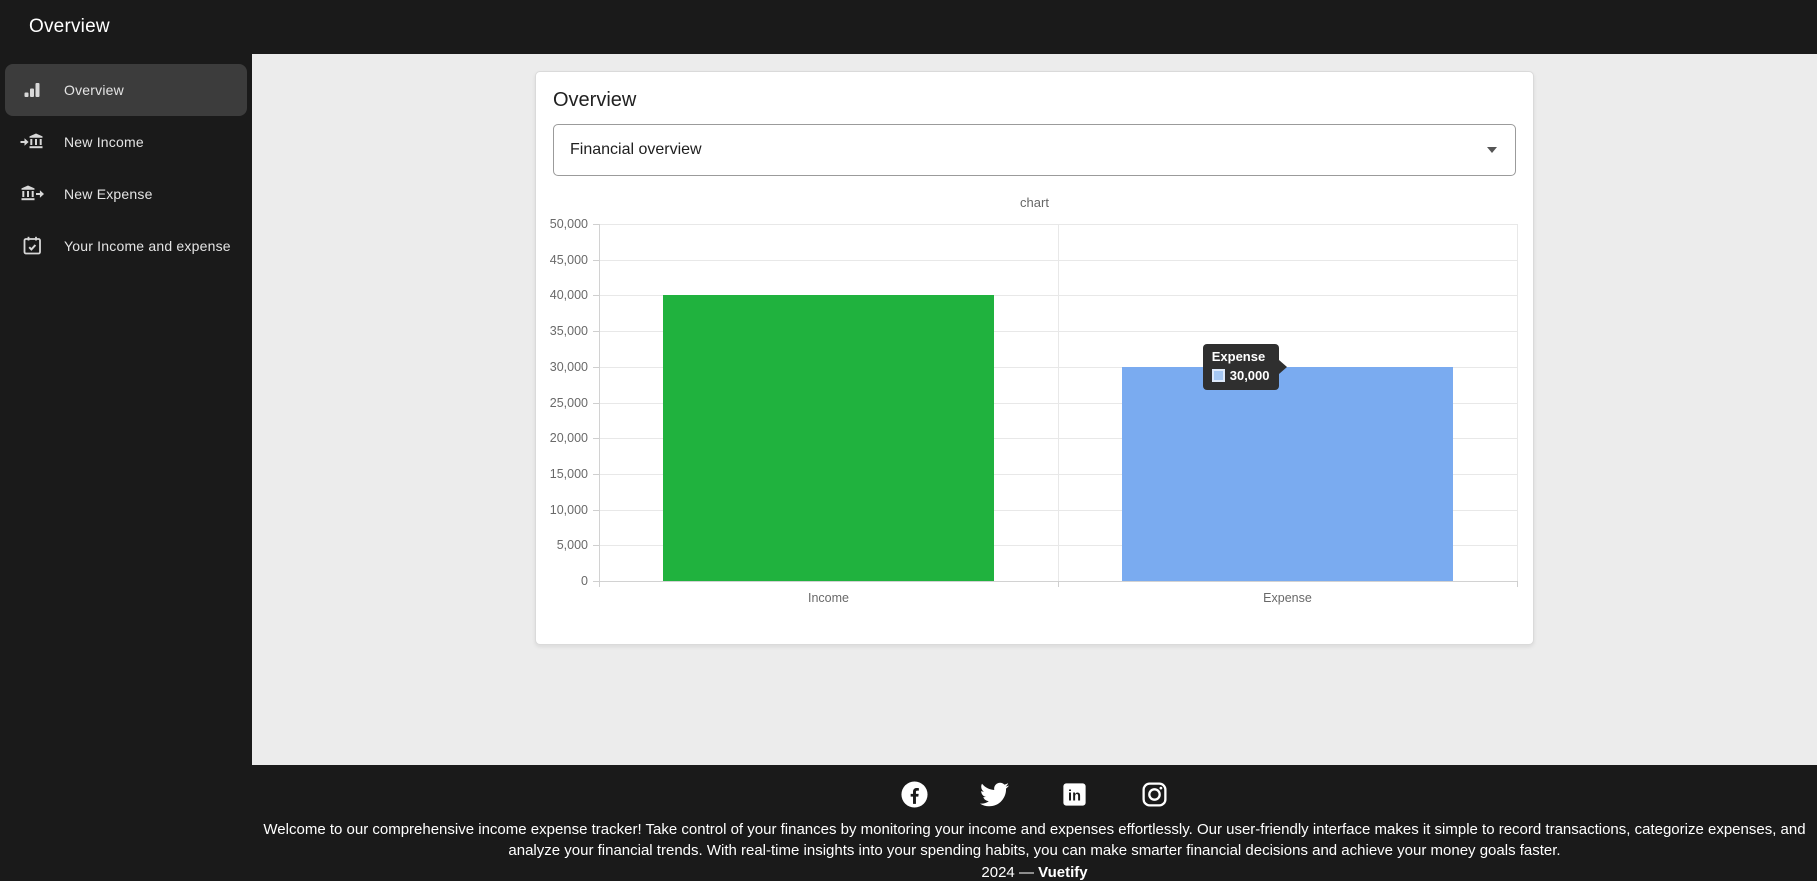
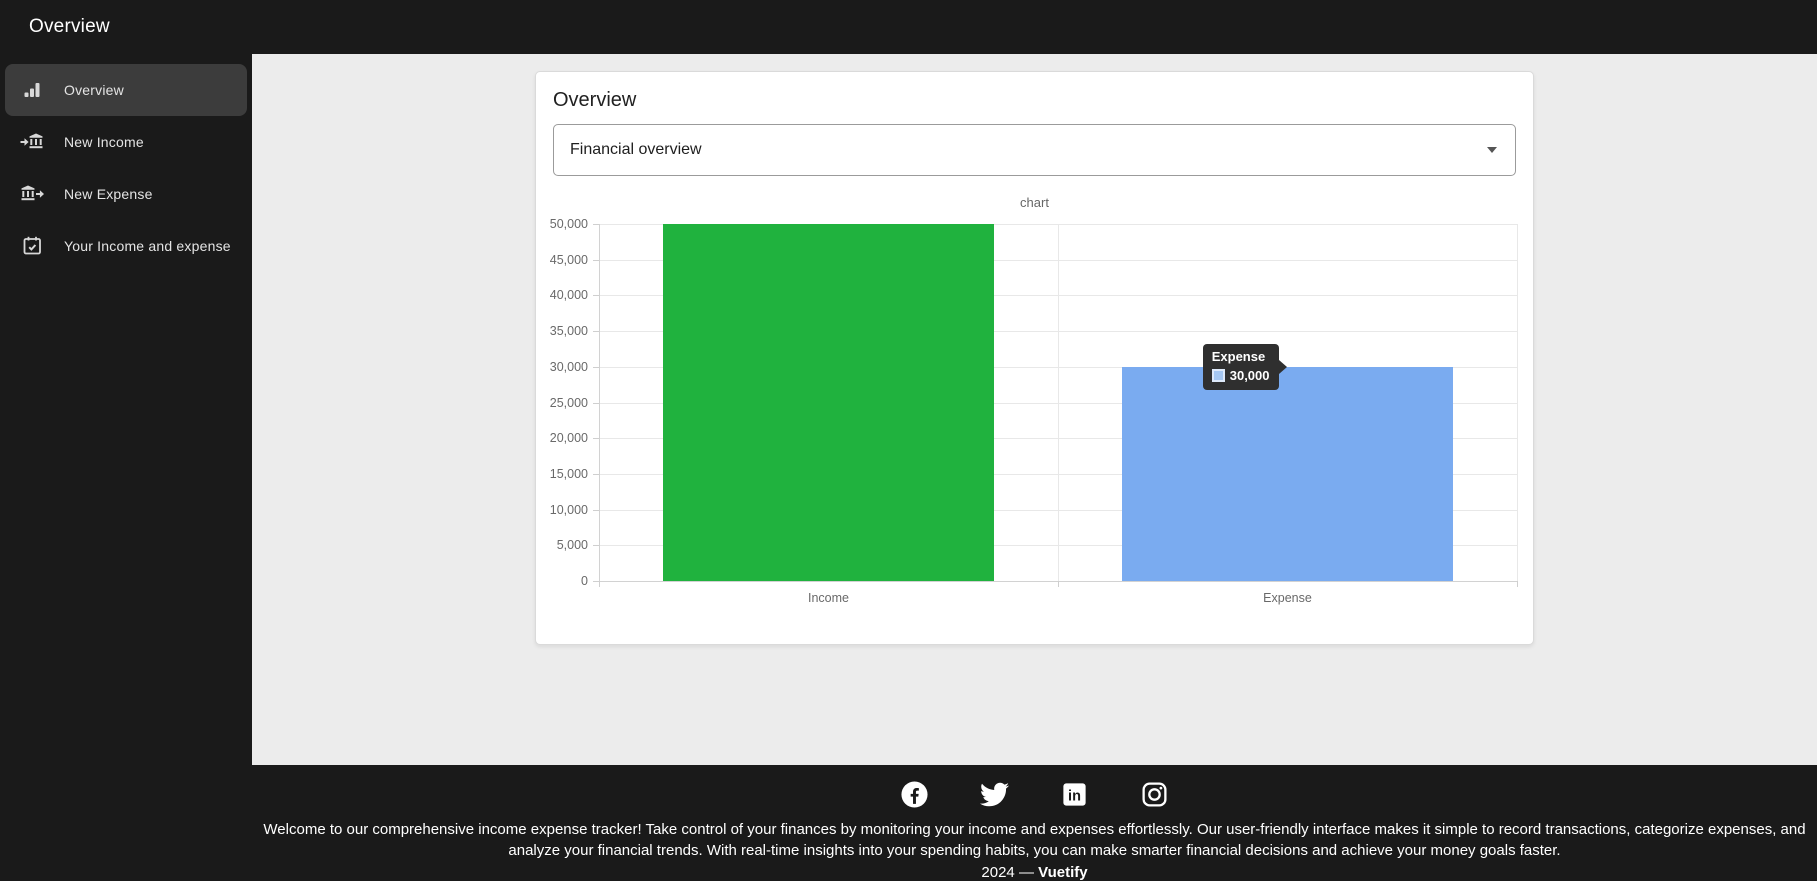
Income: 40000 -> 50000
